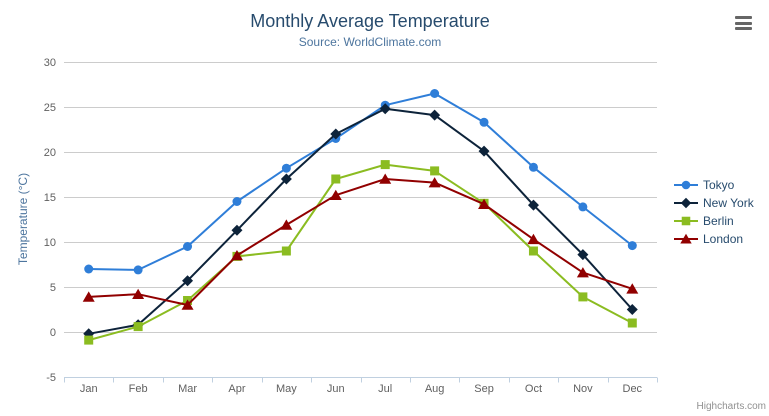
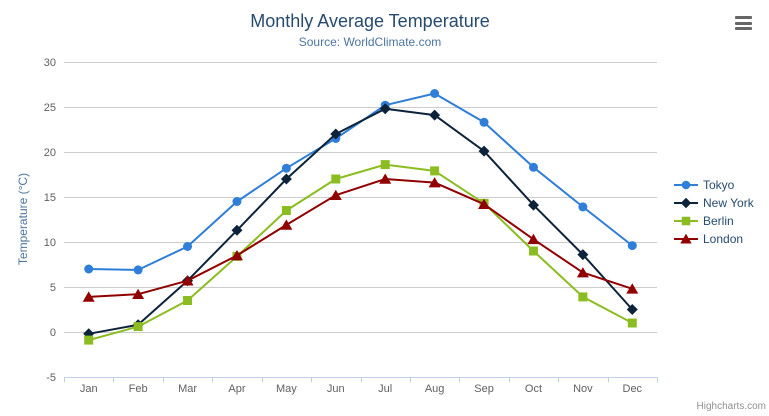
London/Mar: 3 -> 6
Berlin/May: 9 -> 14
